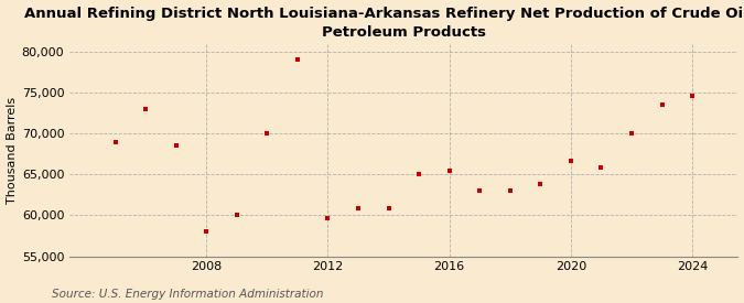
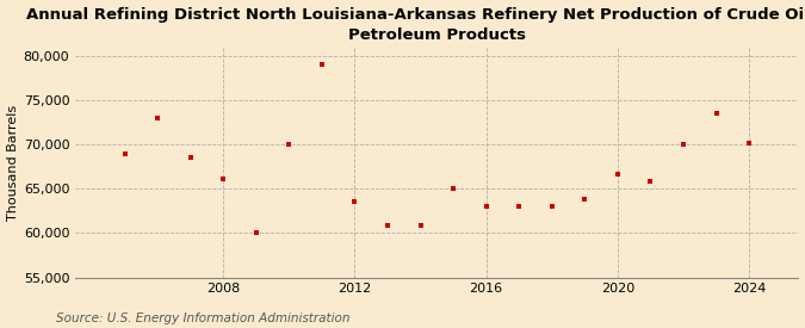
2008: 58,000 -> 66,100
2012: 59,600 -> 63,500
2016: 65,400 -> 63,000
2024: 74,600 -> 70,100
